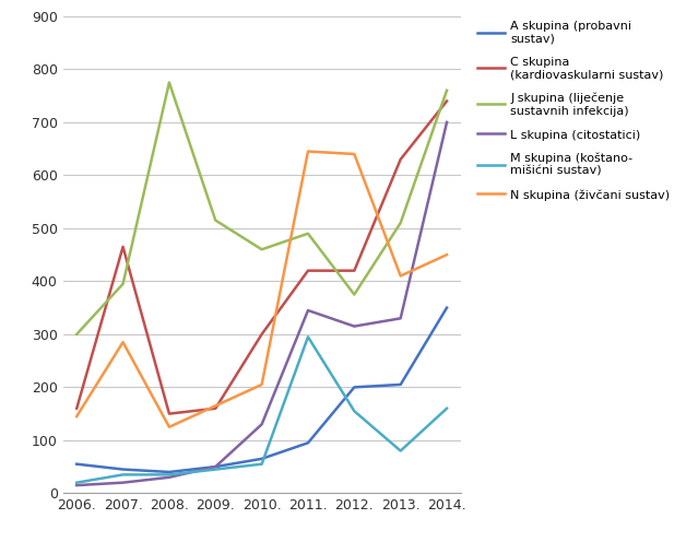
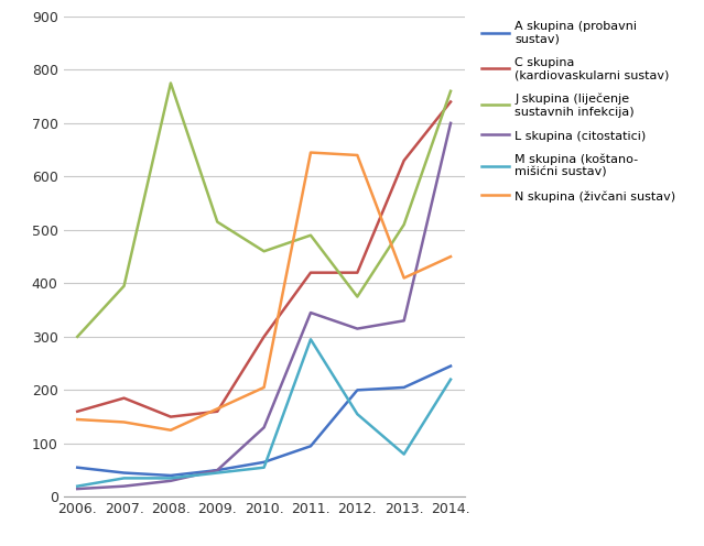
C skupina (kardiovaskularni sustav)/2007.: 465 -> 185
N skupina (živčani sustav)/2007.: 285 -> 140
A skupina (probavni sustav)/2014.: 350 -> 245
M skupina (koštano- mišićni sustav)/2014.: 160 -> 220
